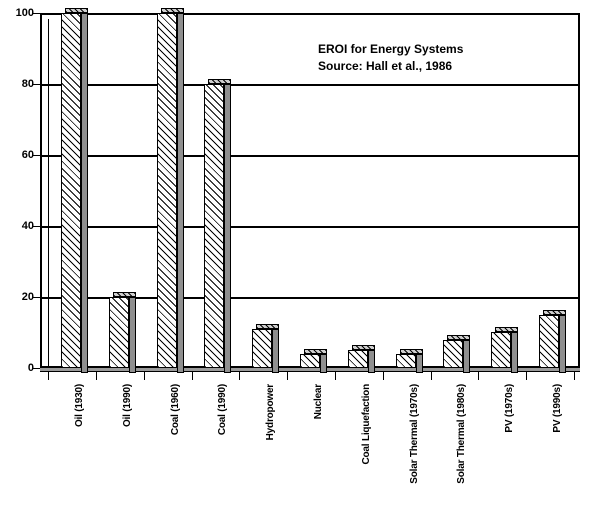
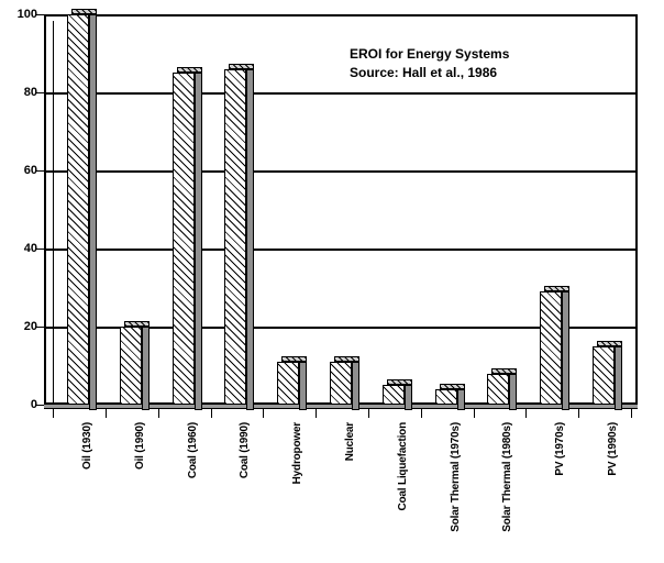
Coal (1960): 100 -> 85
Coal (1990): 80 -> 86
Nuclear: 4 -> 11
PV (1970s): 10 -> 29
